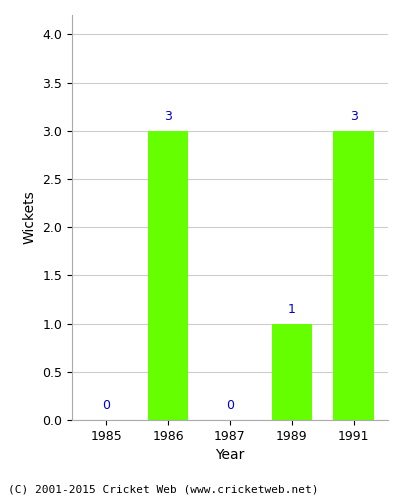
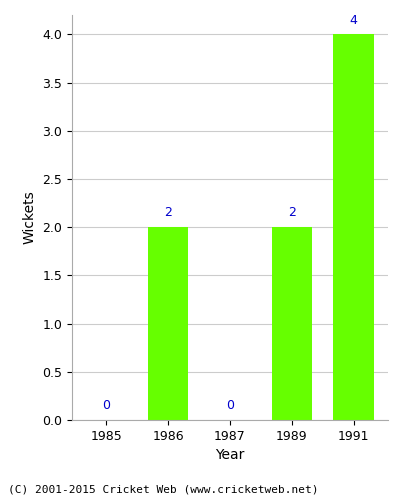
1986: 3 -> 2
1989: 1 -> 2
1991: 3 -> 4
